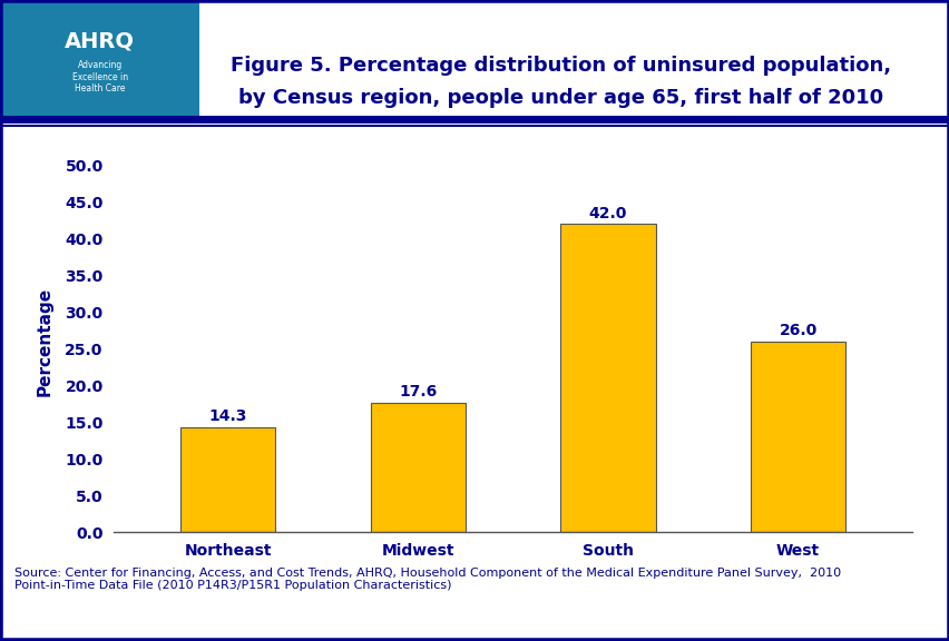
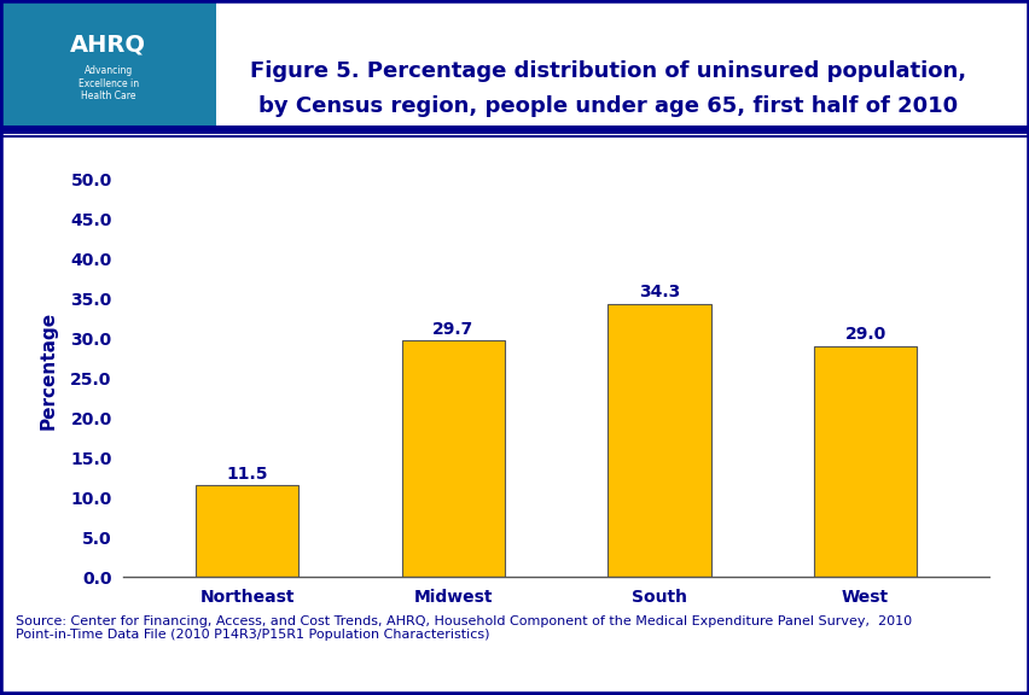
Northeast: 14.3 -> 11.5
Midwest: 17.6 -> 29.7
South: 42.0 -> 34.3
West: 26.0 -> 29.0
